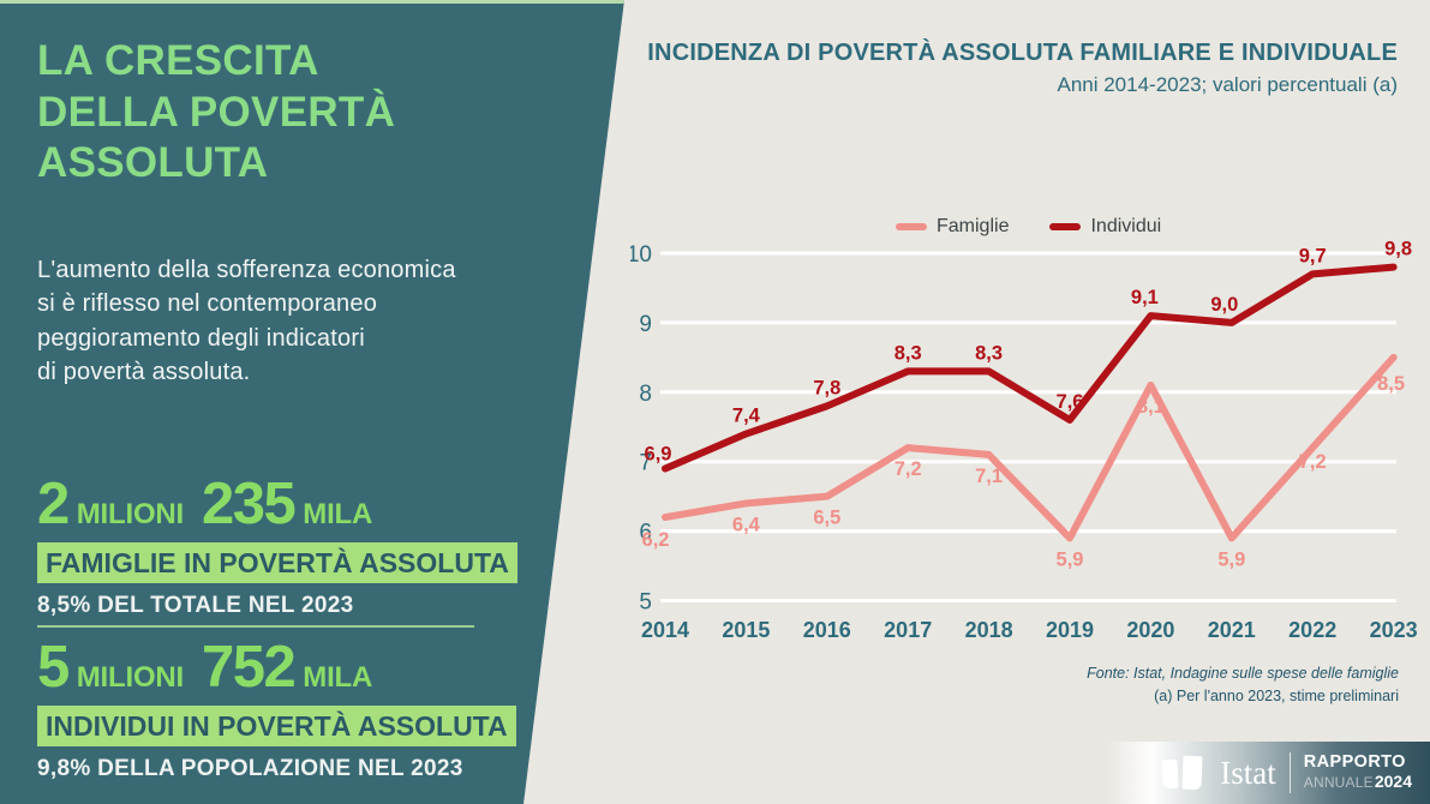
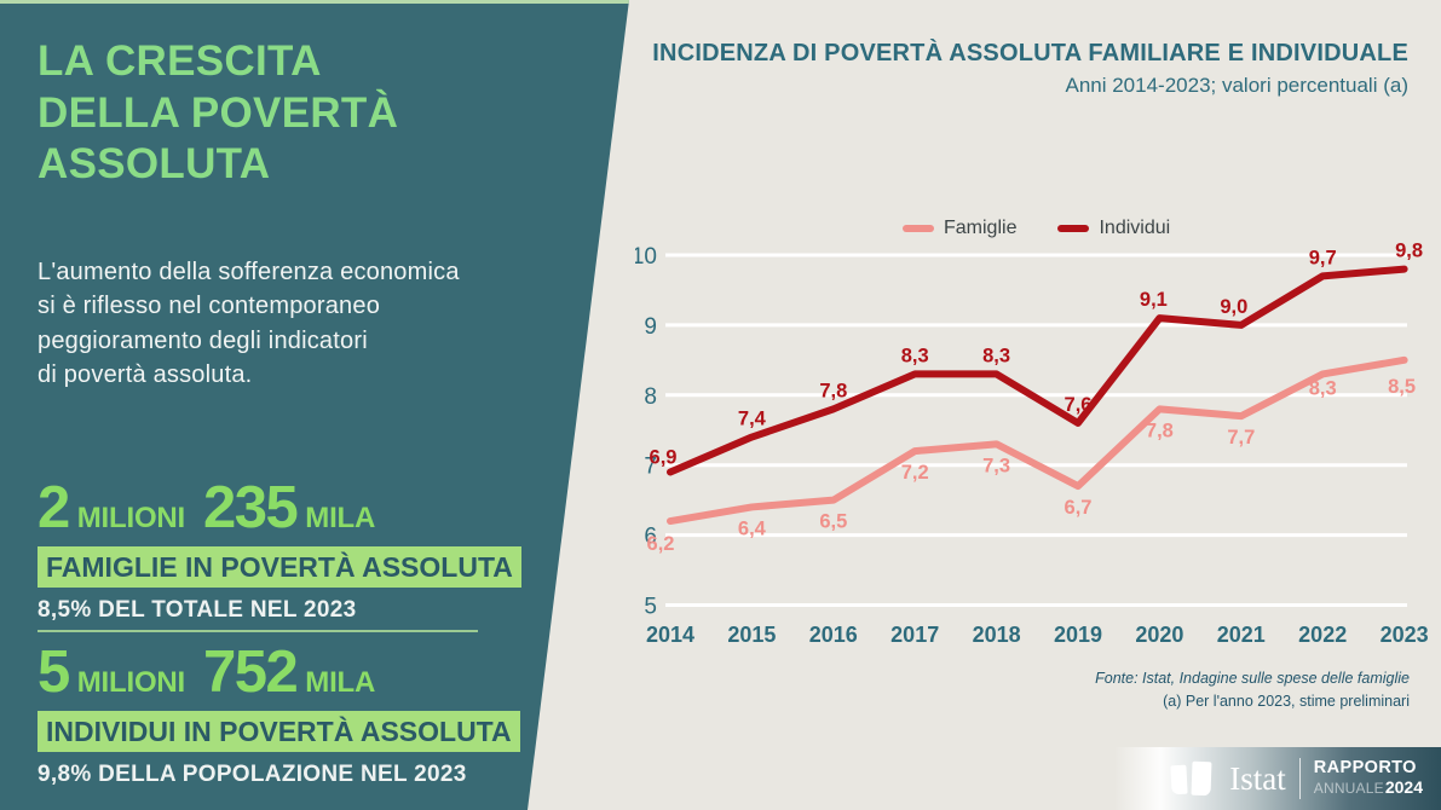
Famiglie/2018: 7,1 -> 7,3
Famiglie/2019: 5,9 -> 6,7
Famiglie/2020: 8,1 -> 7,8
Famiglie/2021: 5,9 -> 7,7
Famiglie/2022: 7,2 -> 8,3
